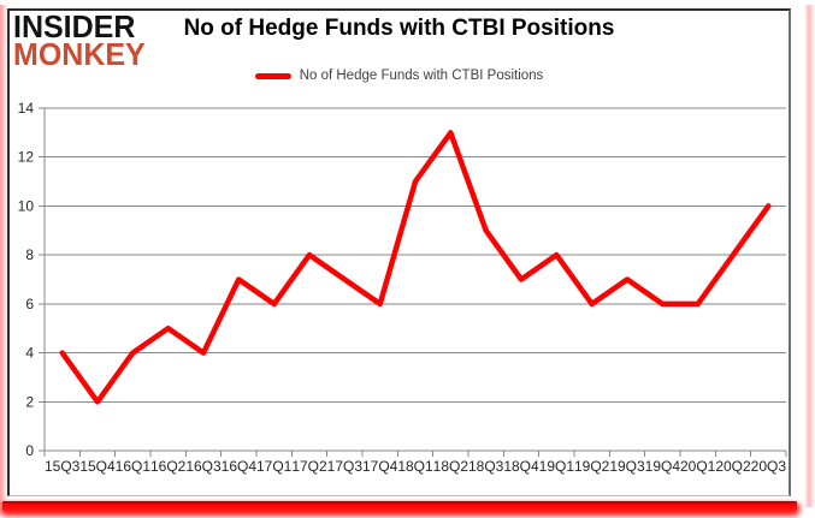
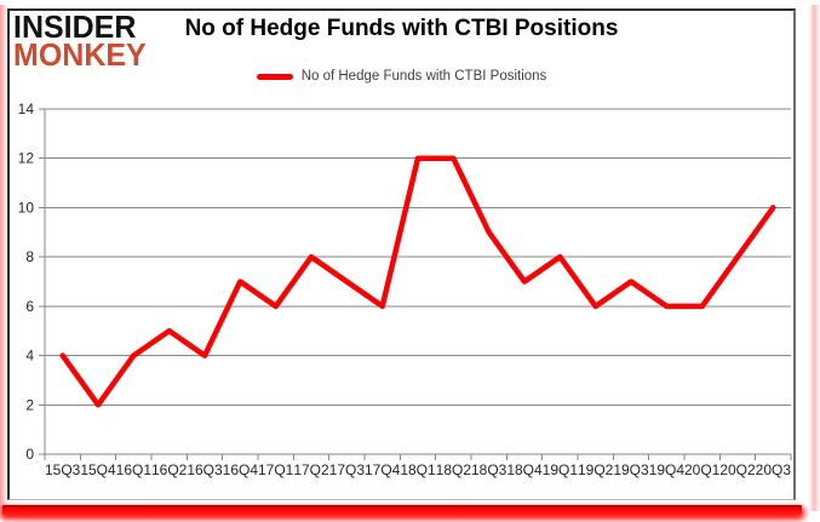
18Q1: 11 -> 12
18Q2: 13 -> 12
